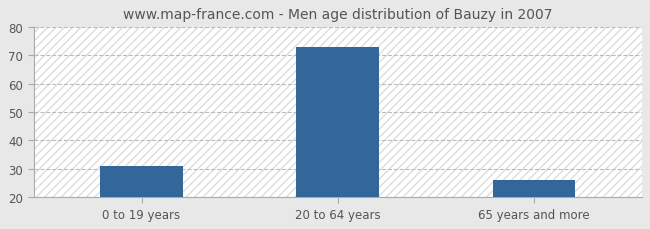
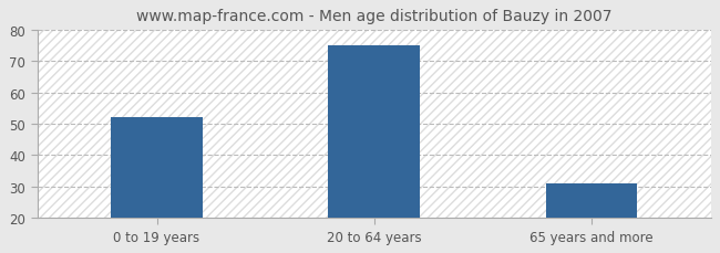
0 to 19 years: 31 -> 52
20 to 64 years: 73 -> 75
65 years and more: 26 -> 31
